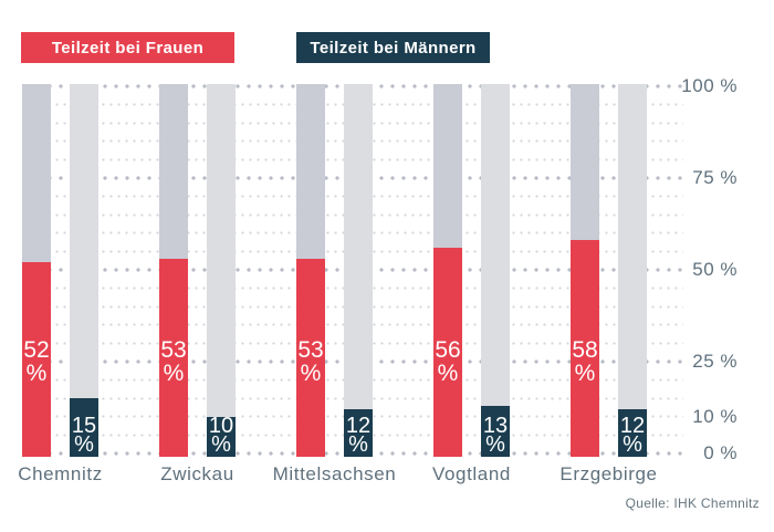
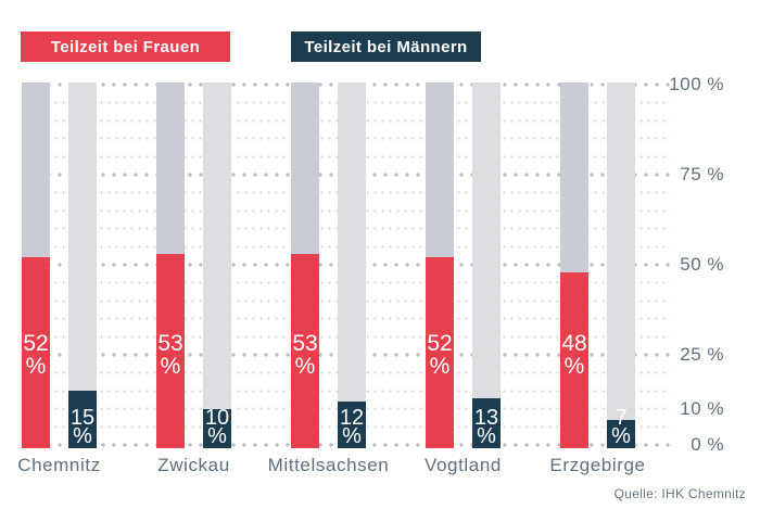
Teilzeit bei Frauen/Vogtland: 56 -> 52
Teilzeit bei Frauen/Erzgebirge: 58 -> 48
Teilzeit bei Männern/Erzgebirge: 12 -> 7
